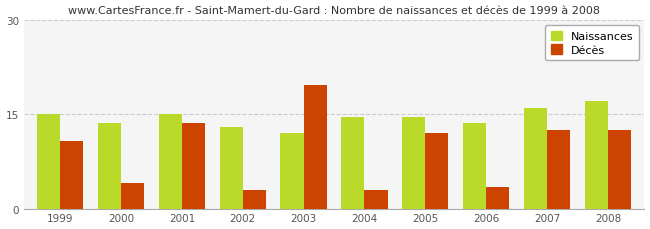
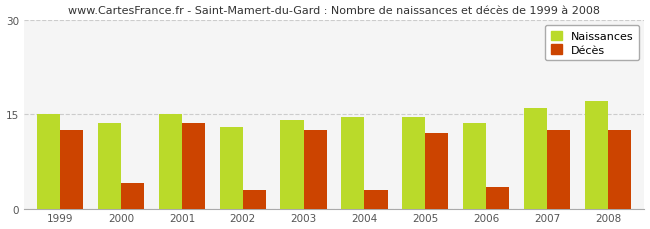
Décès/1999: 10.8 -> 12.5
Naissances/2003: 12.0 -> 14.0
Décès/2003: 19.6 -> 12.5
